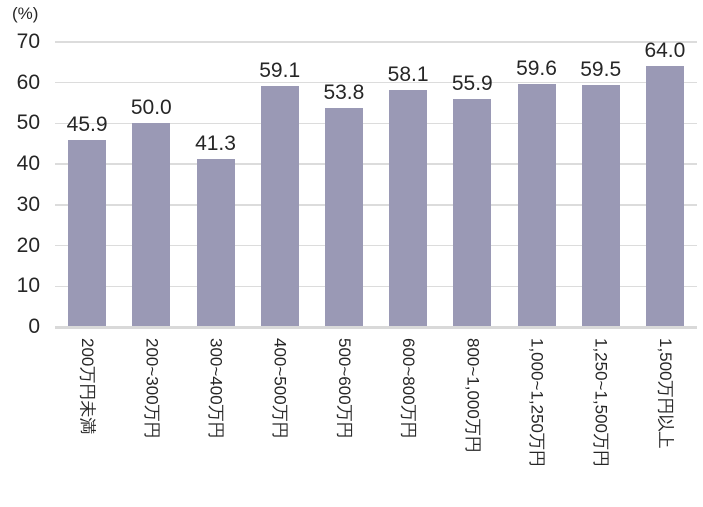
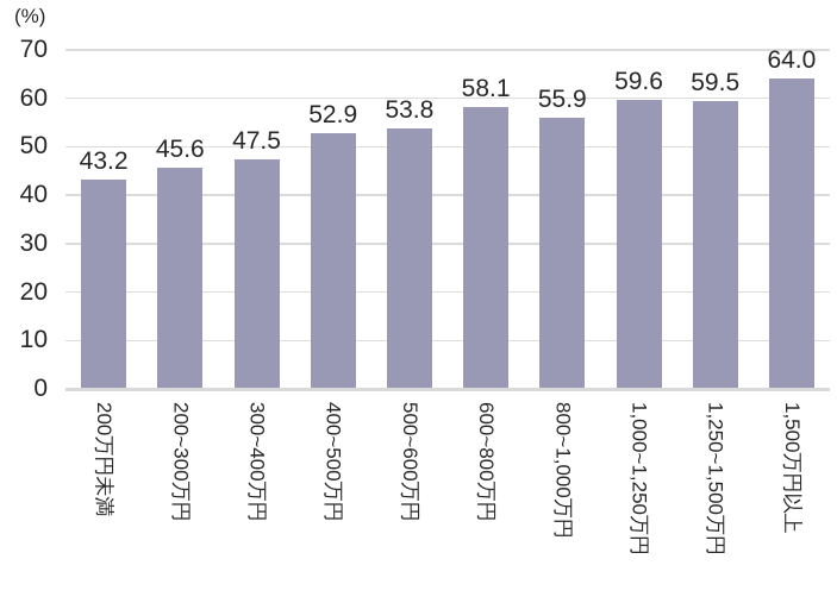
200万円未満: 45.9 -> 43.2
200~300万円: 50.0 -> 45.6
300~400万円: 41.3 -> 47.5
400~500万円: 59.1 -> 52.9
